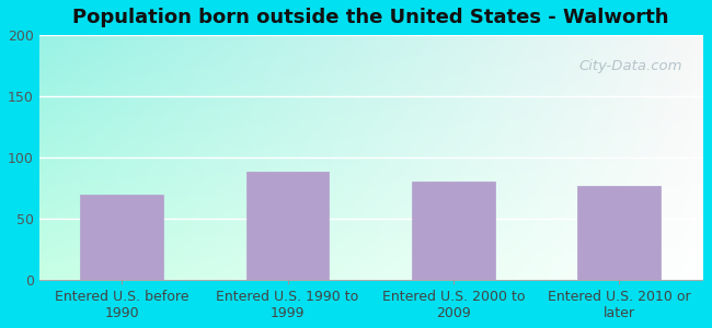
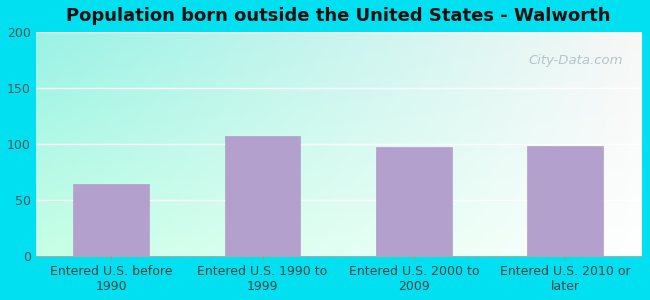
Entered U.S. before 1990: 70 -> 64
Entered U.S. 1990 to 1999: 88 -> 107
Entered U.S. 2000 to 2009: 80 -> 97
Entered U.S. 2010 or later: 77 -> 98
